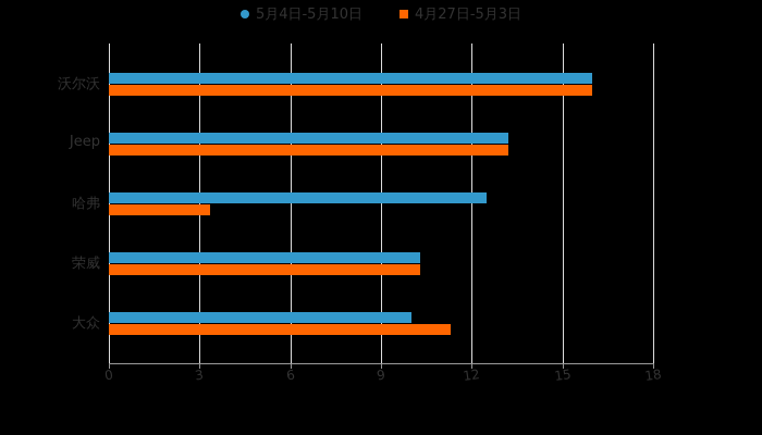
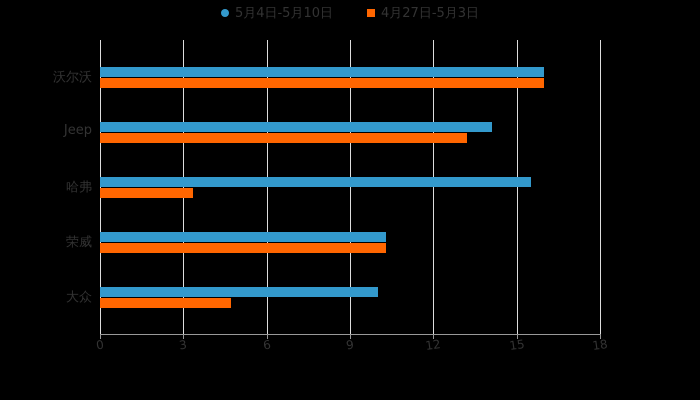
5月4日-5月10日/Jeep: 13.2 -> 14.1
5月4日-5月10日/哈弗: 12.5 -> 15.5
4月27日-5月3日/大众: 11.3 -> 4.7
